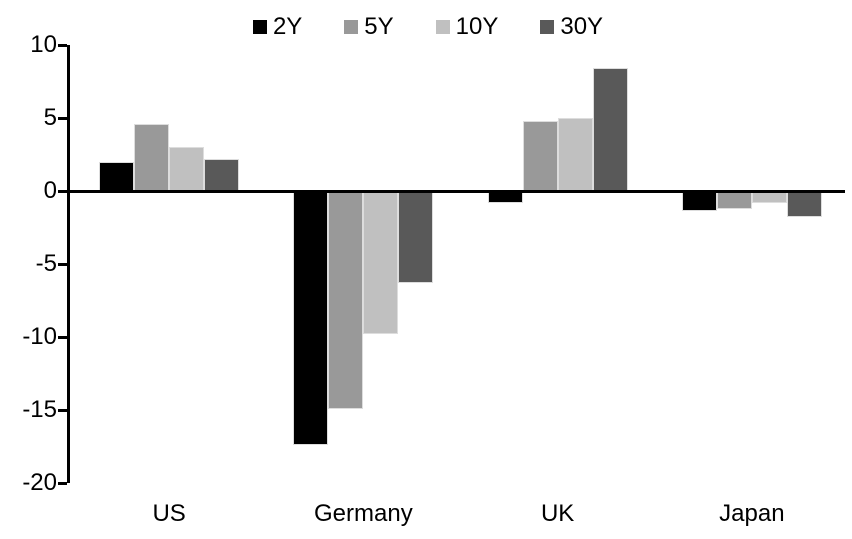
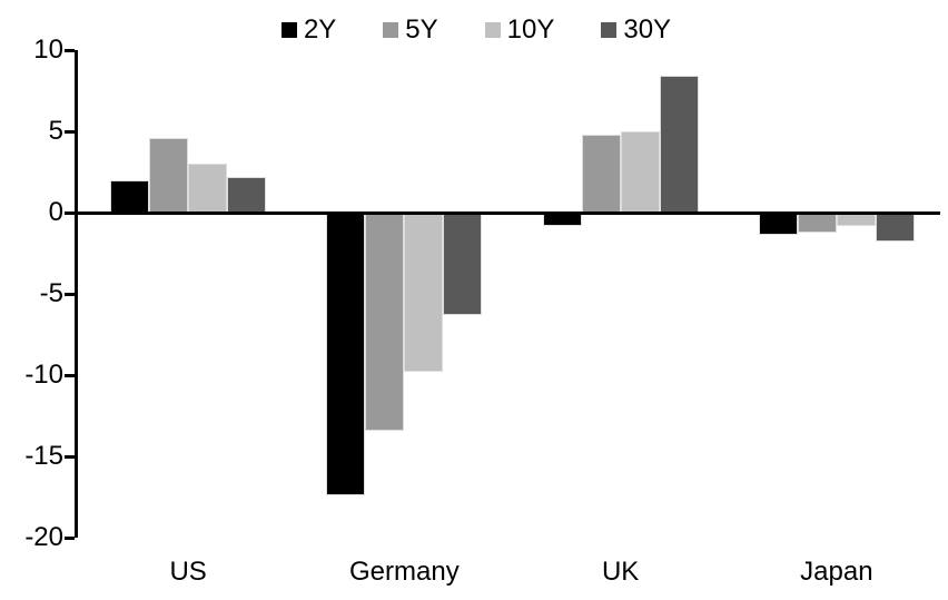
5Y/Germany: -14.9 -> -13.4
